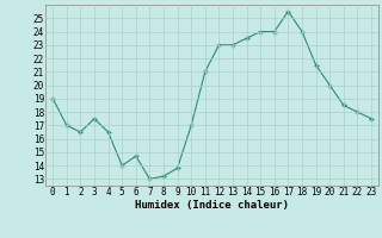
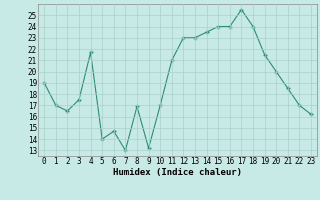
4: 16.5 -> 21.7
8: 13.2 -> 16.9
9: 13.8 -> 13.2
22: 18.0 -> 17.0
23: 17.5 -> 16.2
